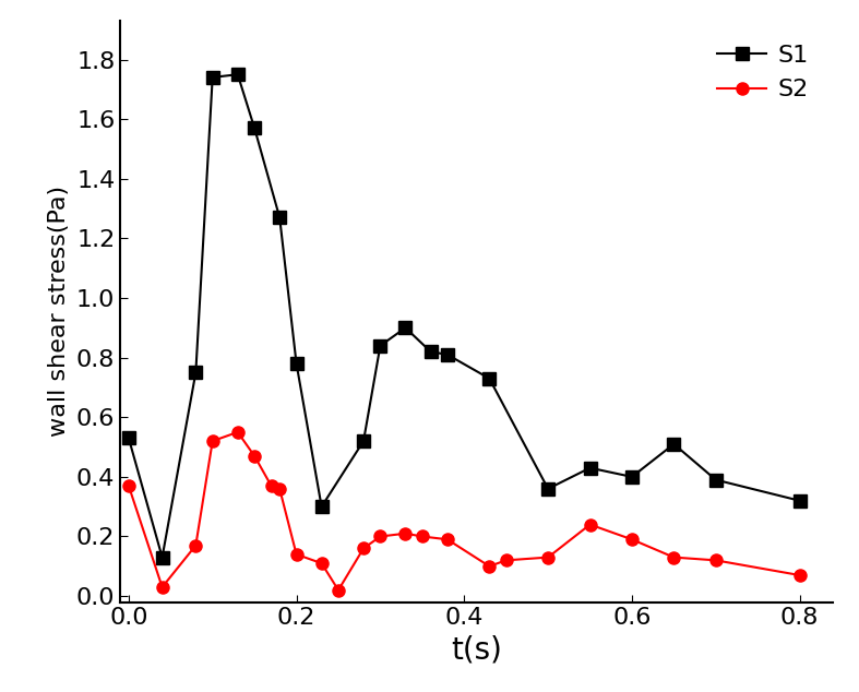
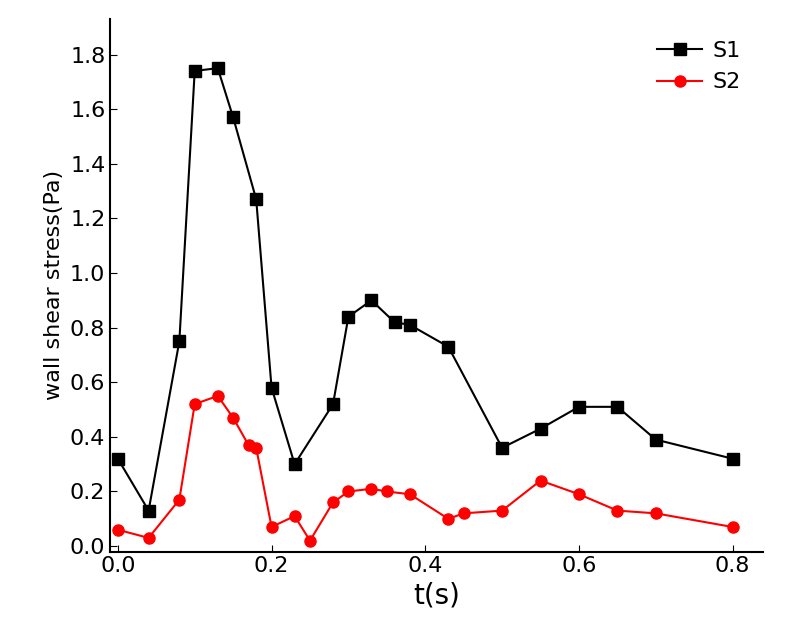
S1/0.0: 0.53 -> 0.32
S2/0.0: 0.37 -> 0.06
S1/0.2: 0.78 -> 0.58
S2/0.2: 0.14 -> 0.07
S1/0.6: 0.40 -> 0.51
